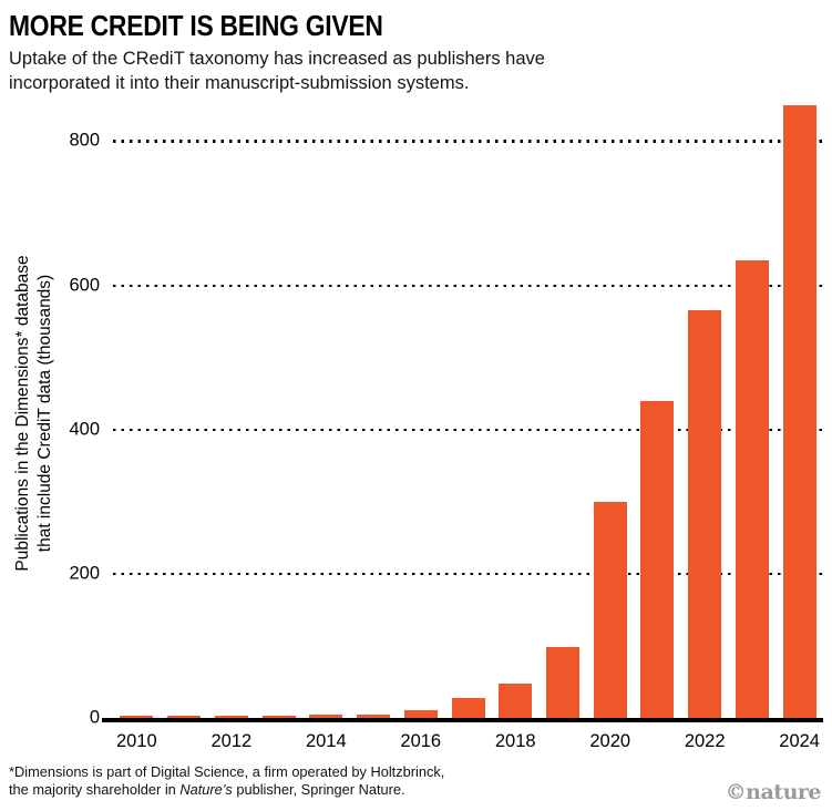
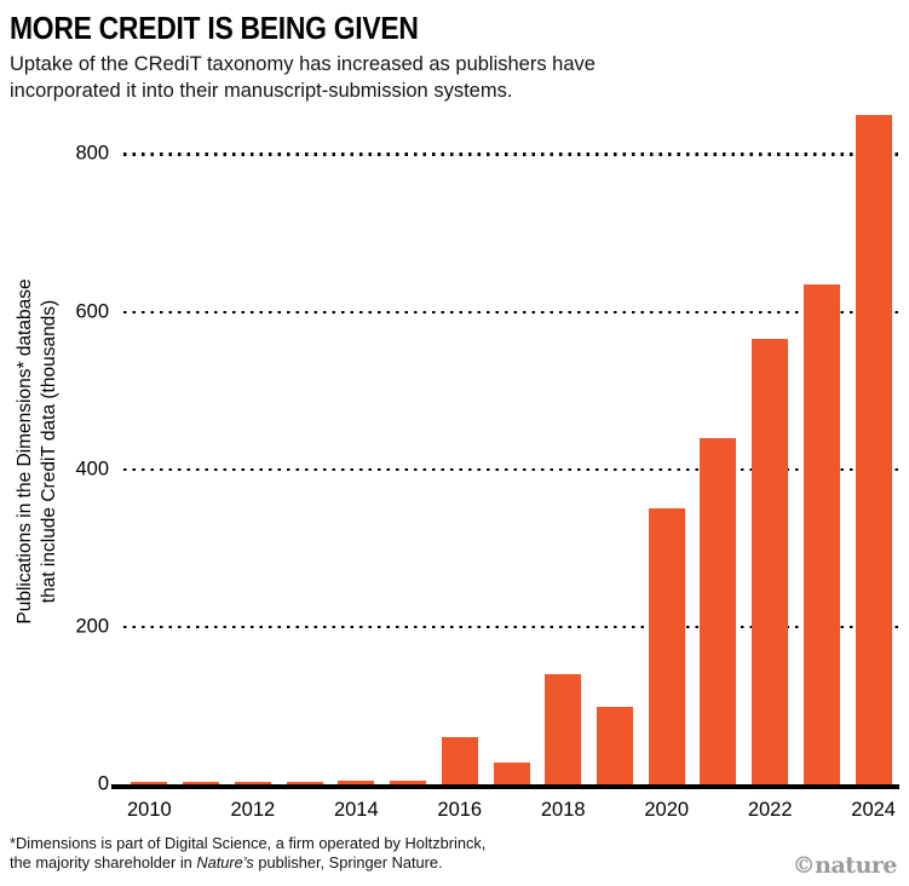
2016: 10 -> 60
2018: 50 -> 140
2020: 300 -> 350
